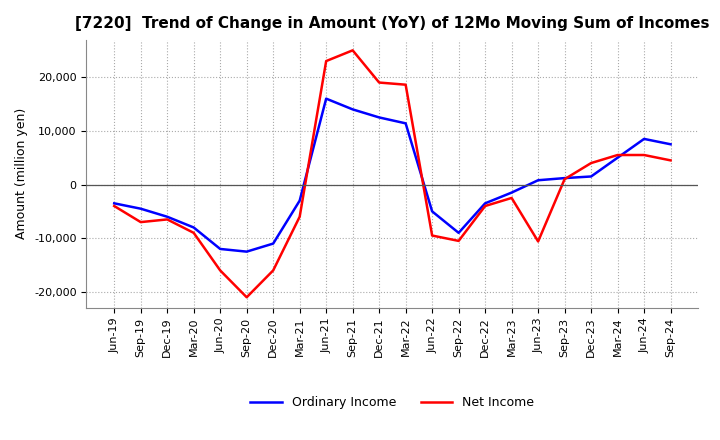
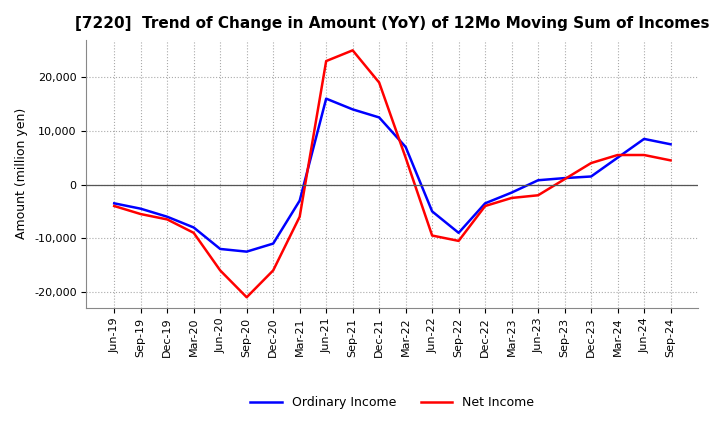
Net Income/Sep-19: -7,000 -> -5,500
Ordinary Income/Mar-22: 11,400 -> 7,000
Net Income/Mar-22: 18,600 -> 5,000
Net Income/Jun-23: -10,600 -> -2,000
